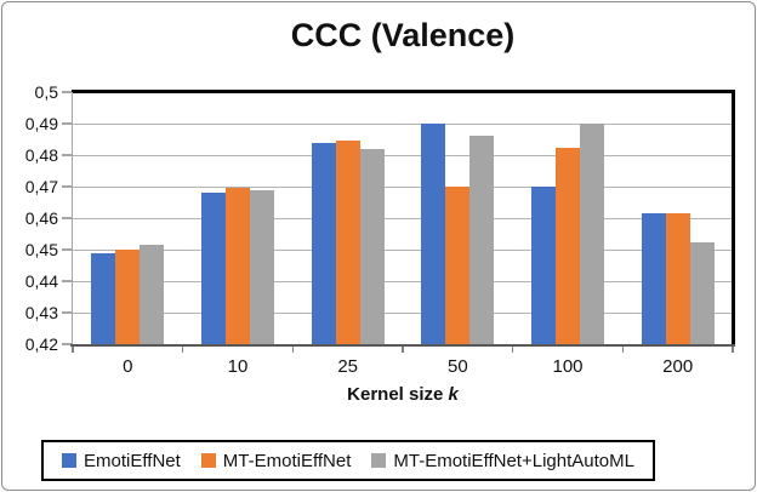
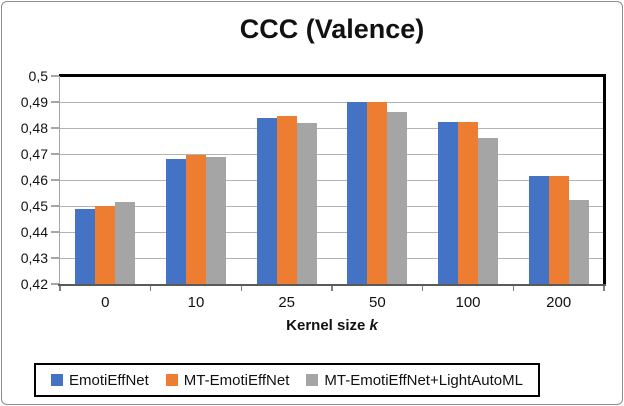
MT-EmotiEffNet/50: 0,47 -> 0,49
EmotiEffNet/100: 0,47 -> 0,48
MT-EmotiEffNet+LightAutoML/100: 0,49 -> 0,48
